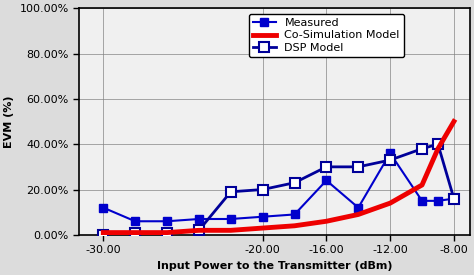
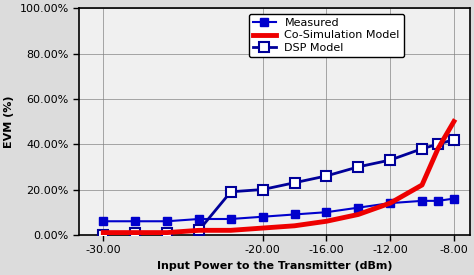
Measured/-30.00: 12% -> 6%
Measured/-16.00: 24% -> 10%
DSP Model/-16.00: 30% -> 26%
Measured/-12.00: 36% -> 14%
DSP Model/-8.00: 16% -> 42%
